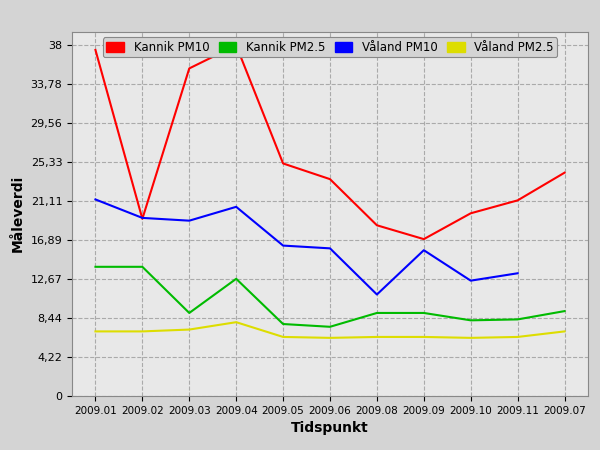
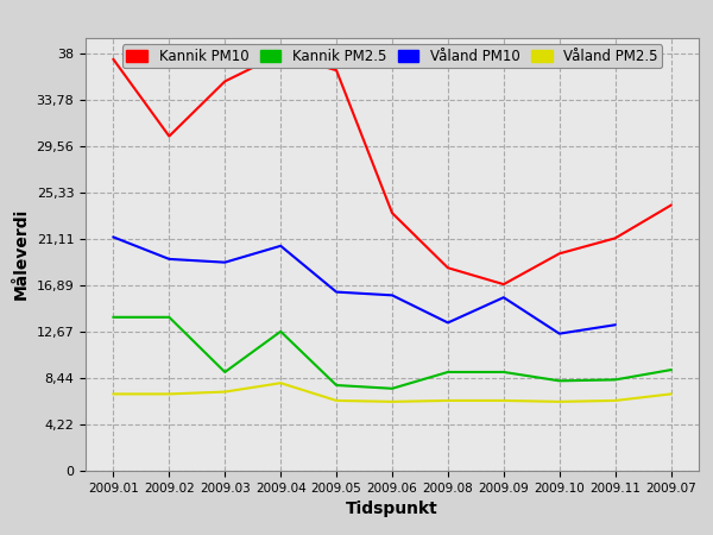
Kannik PM10/2009.02: 19,2 -> 30,5
Kannik PM10/2009.05: 25,2 -> 36,5
Våland PM10/2009.08: 11,0 -> 13,5
